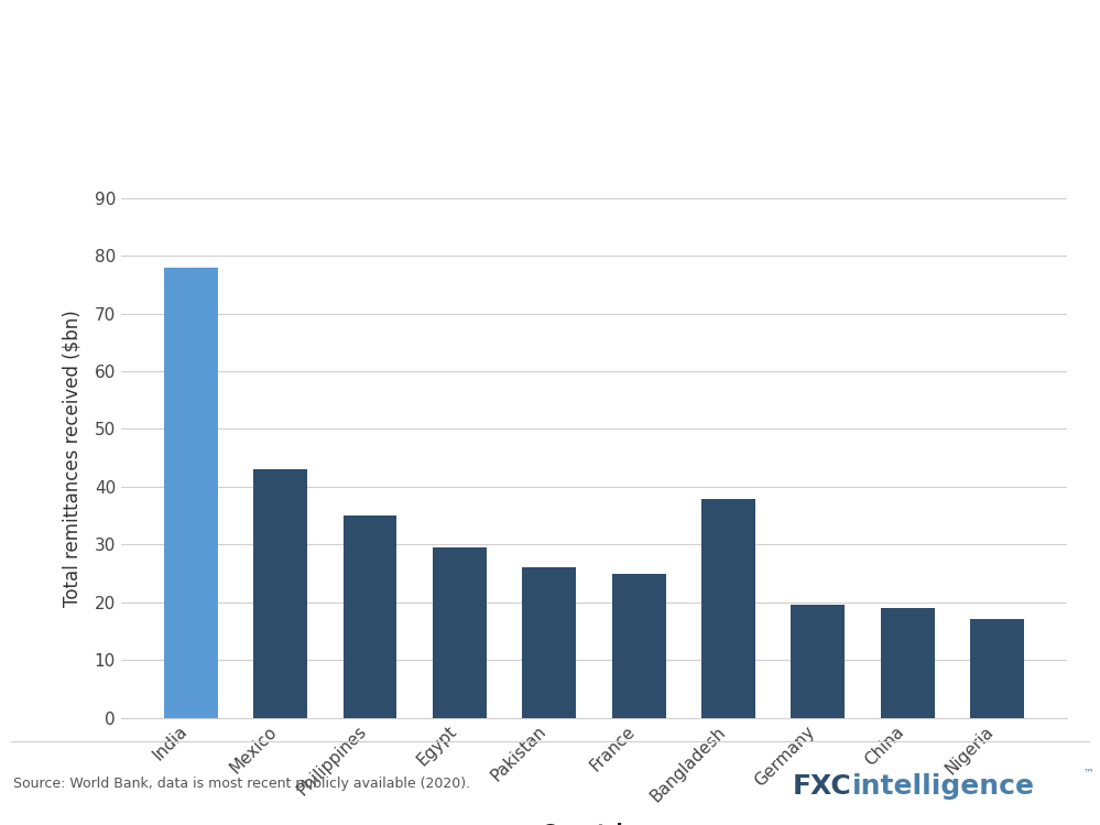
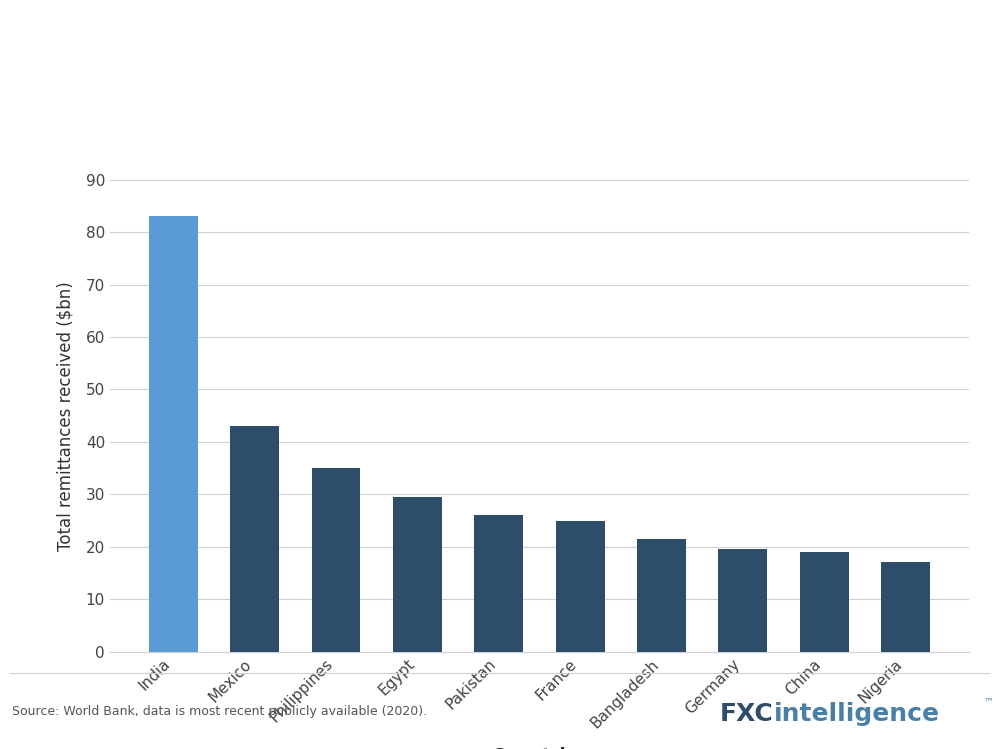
India: 78.0 -> 83.0
Bangladesh: 37.8 -> 21.5
